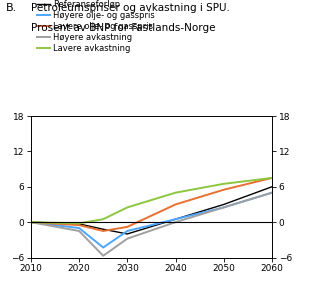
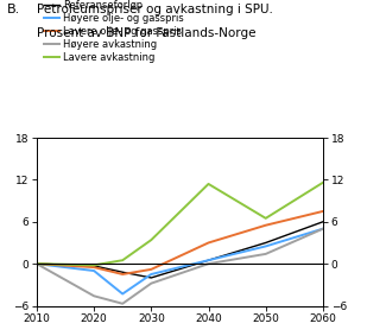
Høyere avkastning/2020: -1.5 -> -4.6
Lavere avkastning/2030: 2.5 -> 3.4
Lavere avkastning/2040: 5.0 -> 11.4
Høyere avkastning/2050: 2.5 -> 1.4
Lavere avkastning/2060: 7.5 -> 11.6
